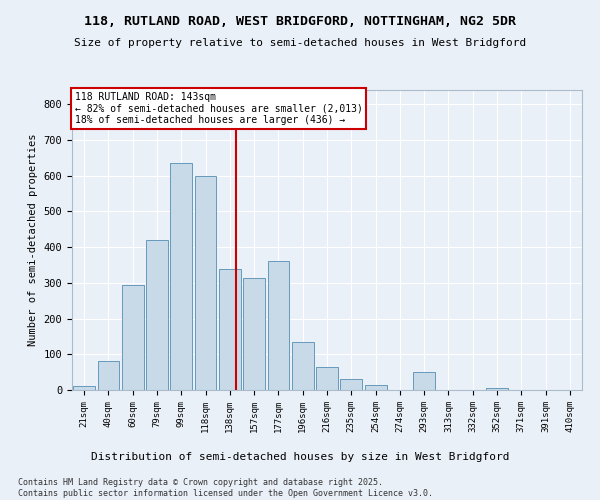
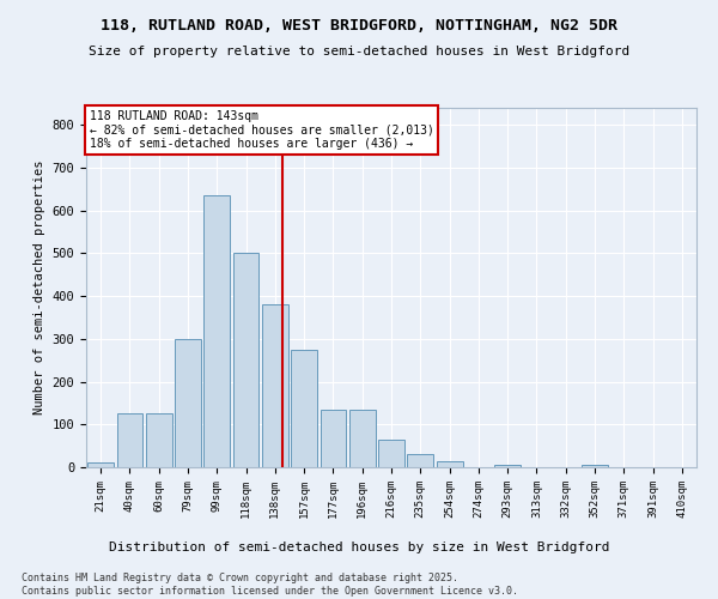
40sqm: 80 -> 125
60sqm: 295 -> 125
79sqm: 420 -> 300
118sqm: 600 -> 500
138sqm: 340 -> 380
157sqm: 315 -> 275
177sqm: 360 -> 135
293sqm: 50 -> 5
